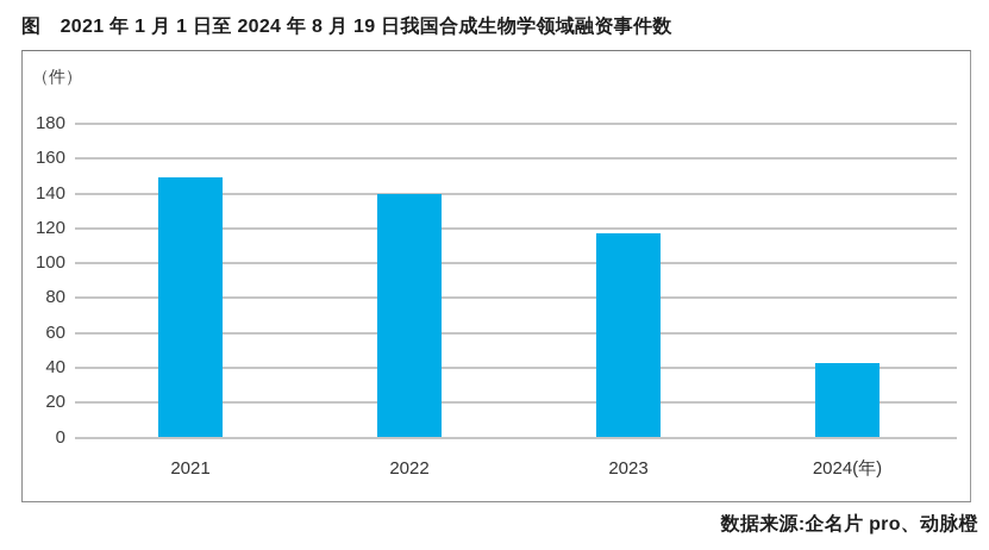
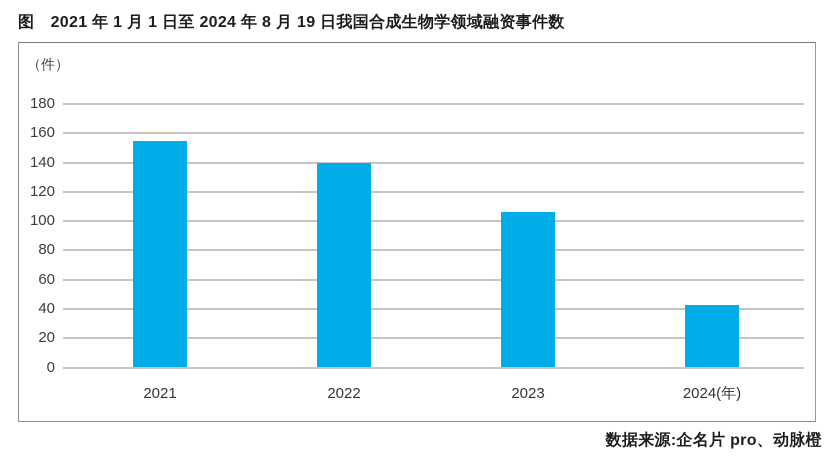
2021: 149 -> 155
2023: 117 -> 106
